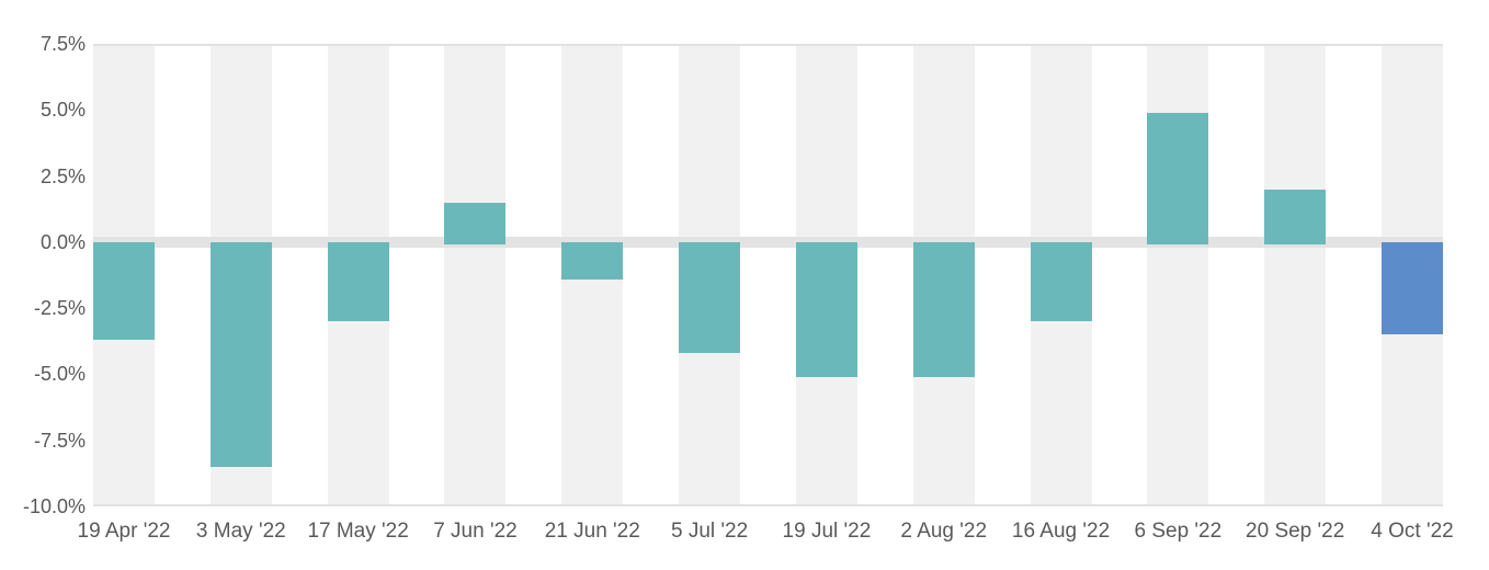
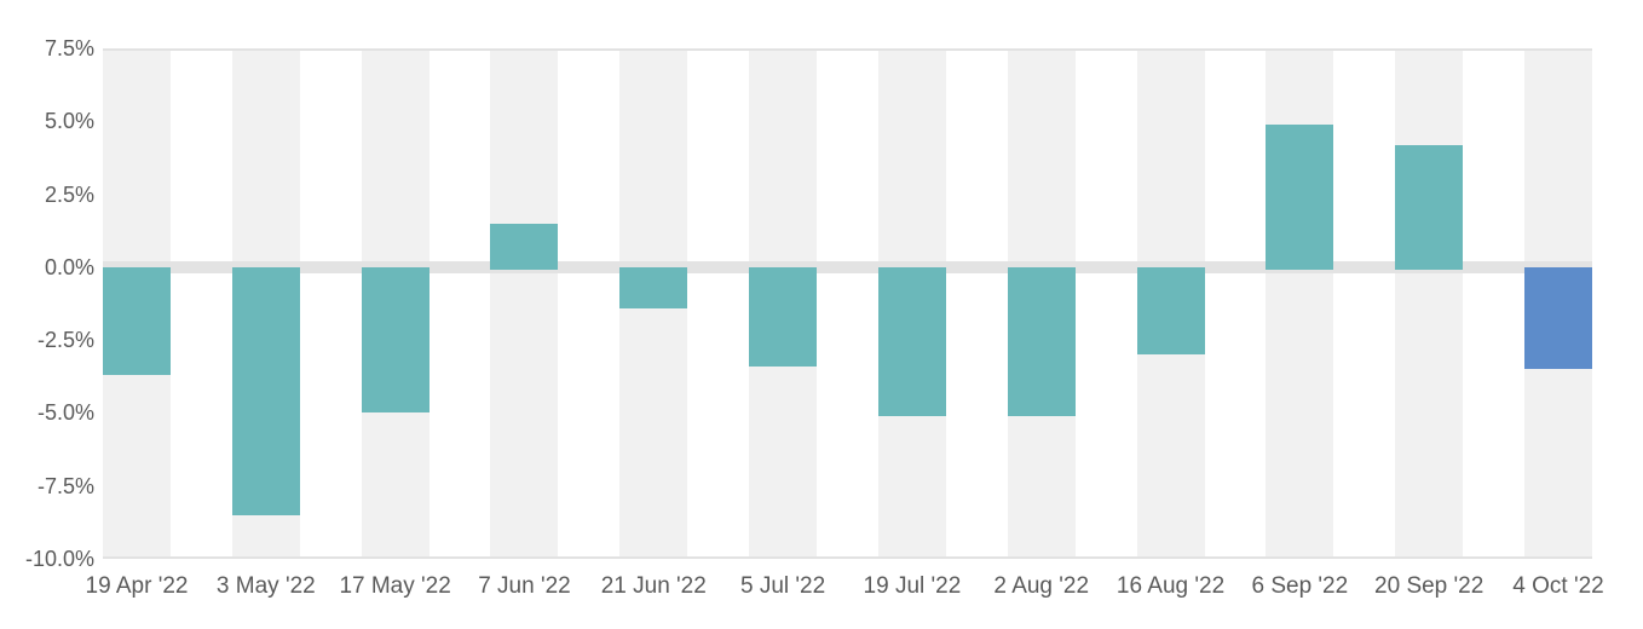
17 May '22: -3.0% -> -5.0%
5 Jul '22: -4.2% -> -3.4%
20 Sep '22: 2.0% -> 4.2%
